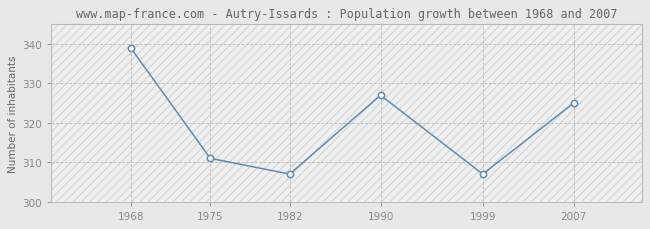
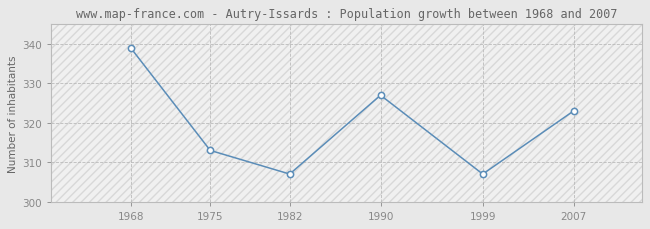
1975: 311 -> 313
2007: 325 -> 323
